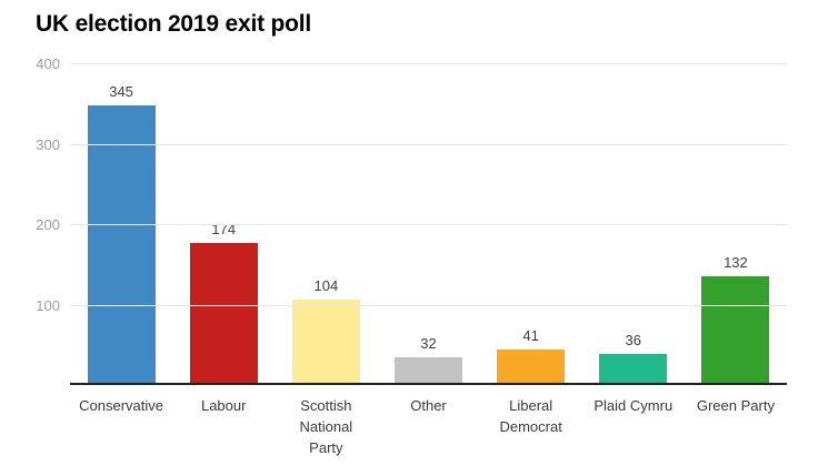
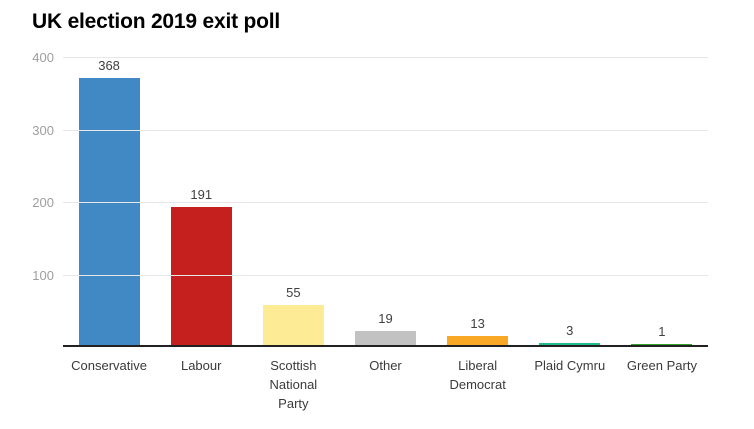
Conservative: 345 -> 368
Labour: 174 -> 191
Scottish National Party: 104 -> 55
Other: 32 -> 19
Liberal Democrat: 41 -> 13
Plaid Cymru: 36 -> 3
Green Party: 132 -> 1
